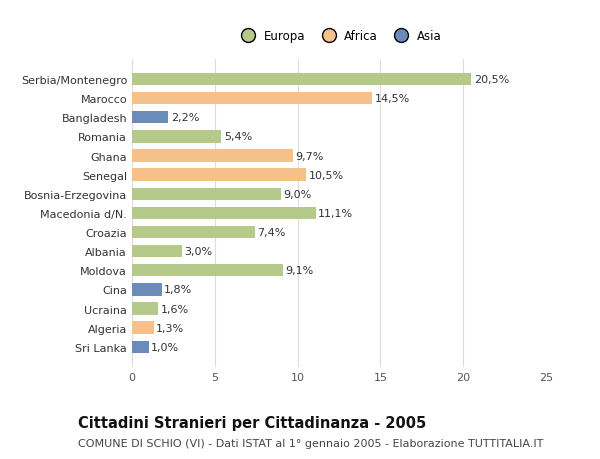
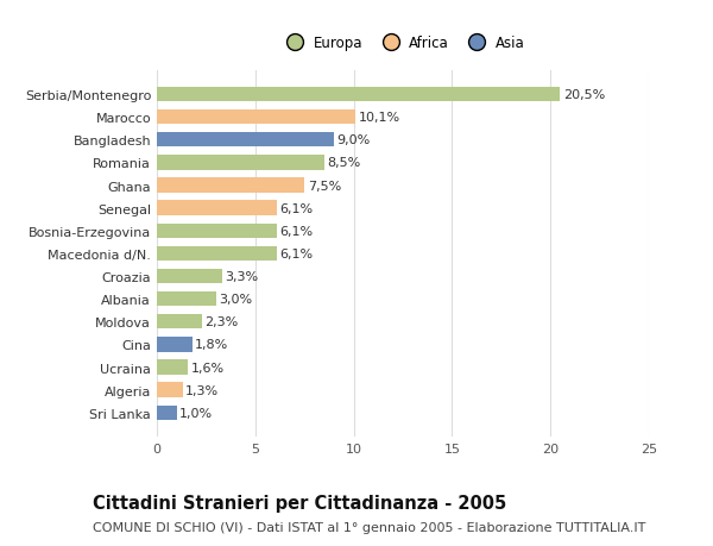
Marocco: 14,5% -> 10,1%
Bangladesh: 2,2% -> 9,0%
Romania: 5,4% -> 8,5%
Ghana: 9,7% -> 7,5%
Senegal: 10,5% -> 6,1%
Bosnia-Erzegovina: 9,0% -> 6,1%
Macedonia d/N.: 11,1% -> 6,1%
Croazia: 7,4% -> 3,3%
Moldova: 9,1% -> 2,3%
